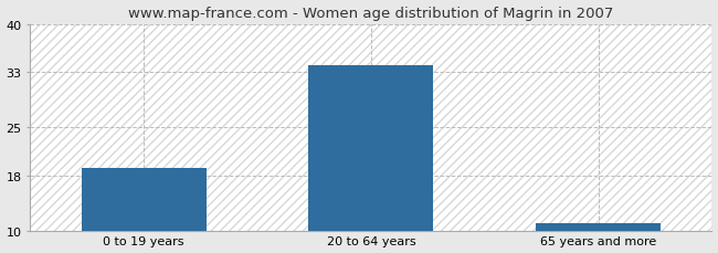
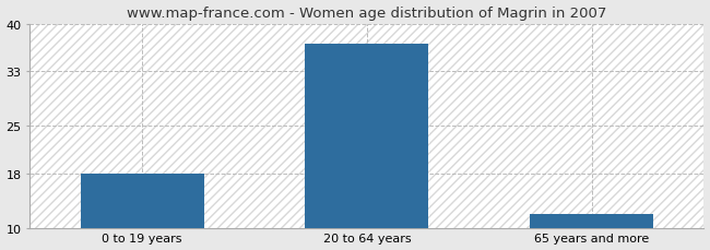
0 to 19 years: 19 -> 18
20 to 64 years: 34 -> 37
65 years and more: 11 -> 12
